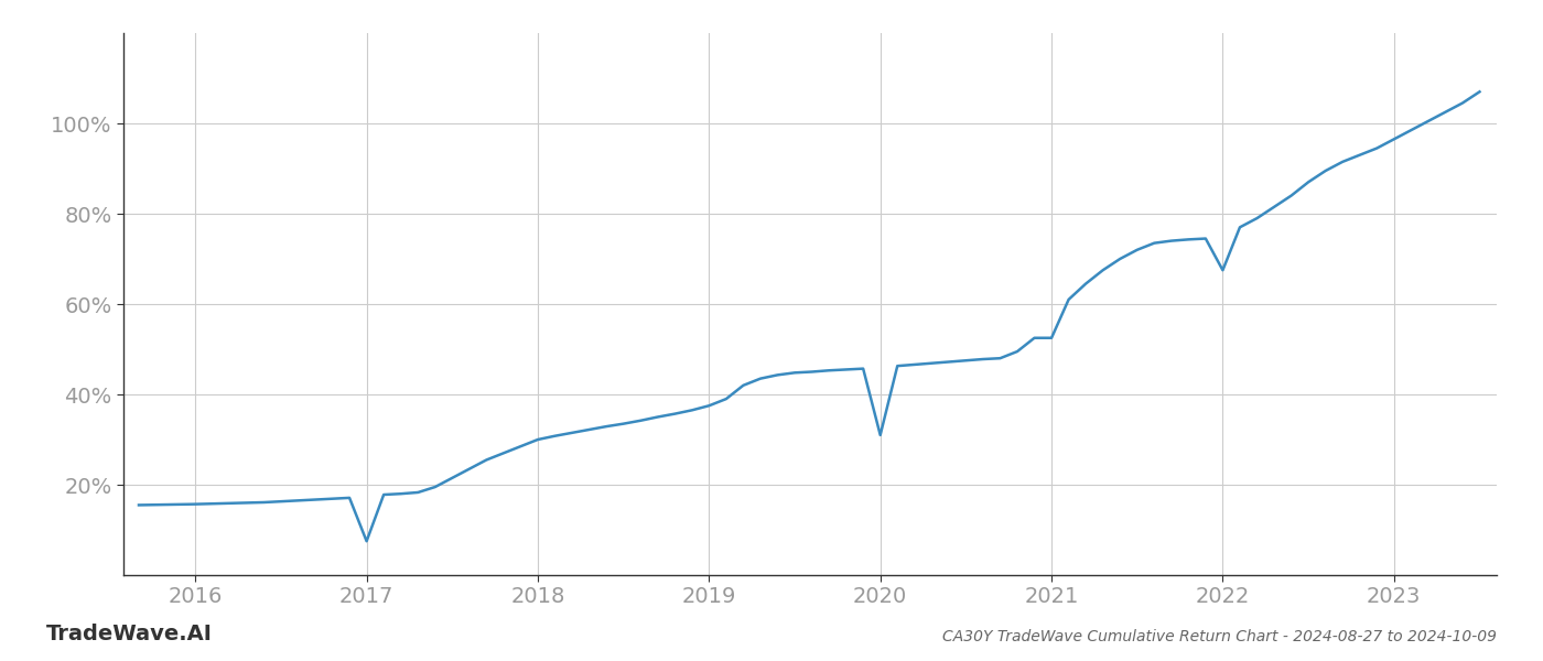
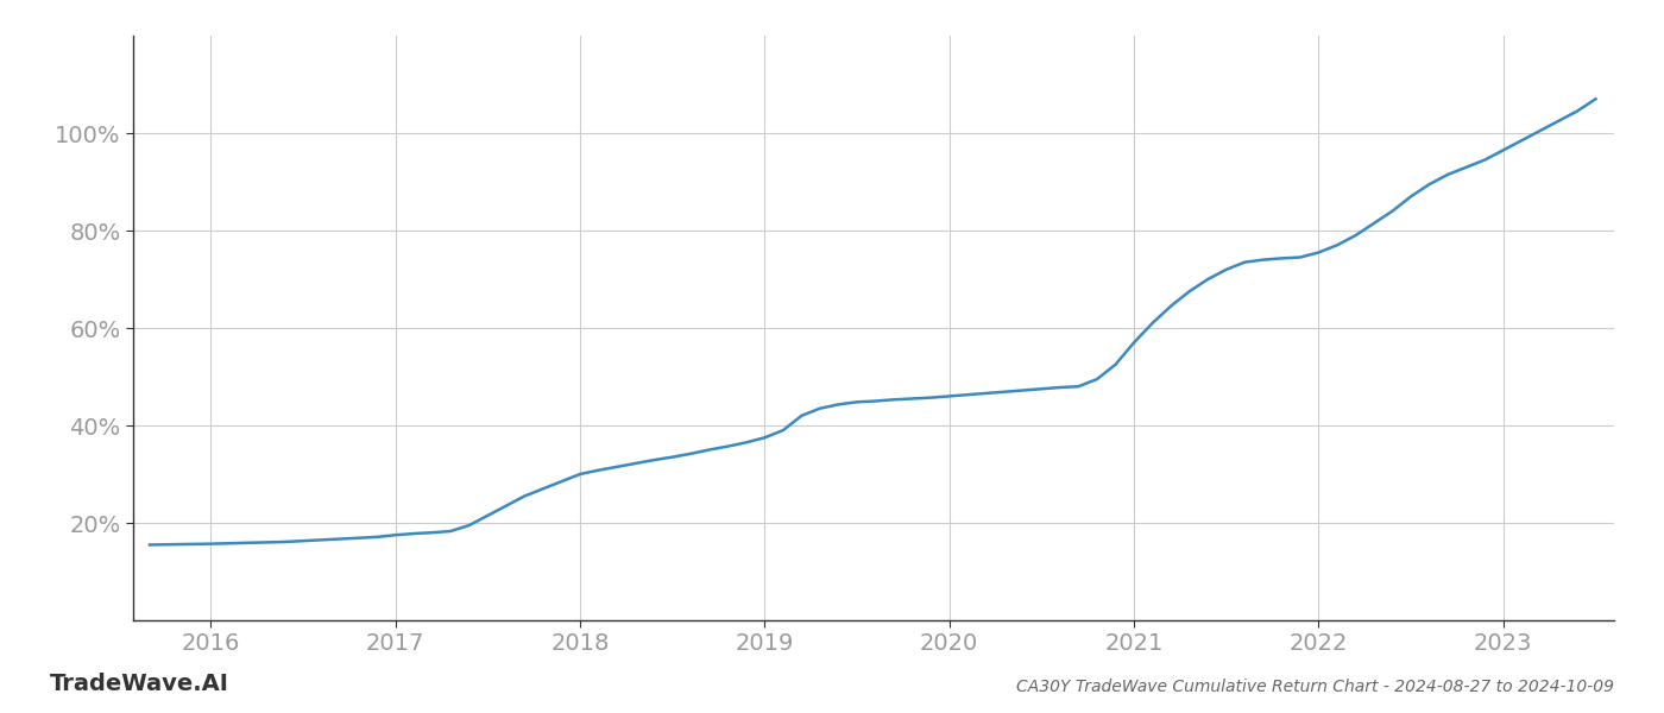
2017: 7.5% -> 17.5%
2020: 31.0% -> 46.0%
2021: 52.5% -> 57.0%
2022: 67.5% -> 75.5%
